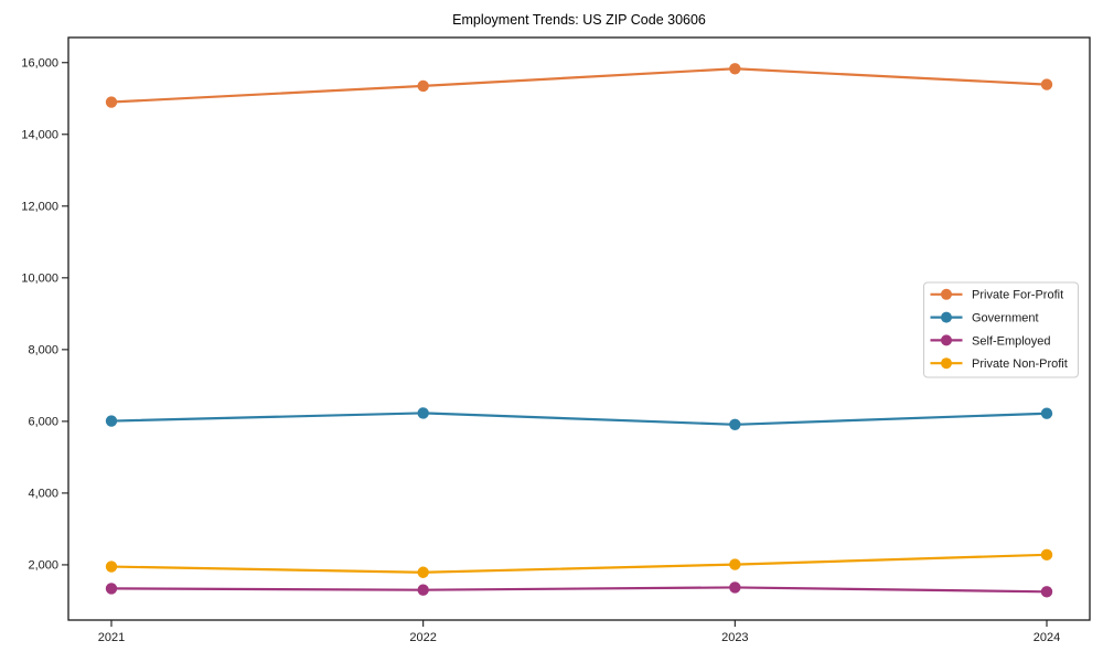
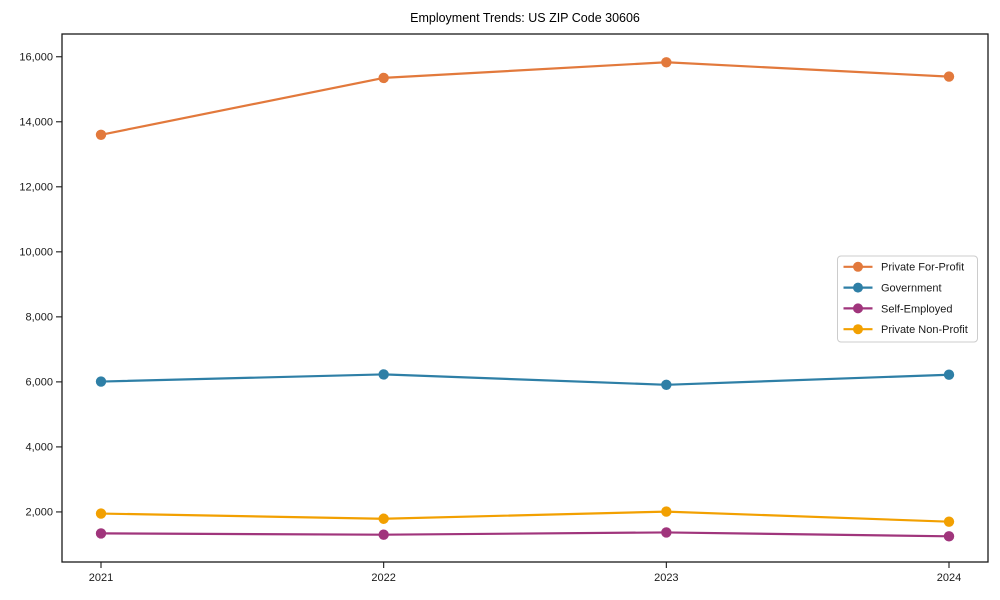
Private For-Profit/2021: 14900 -> 13600
Private Non-Profit/2024: 2300 -> 1700
